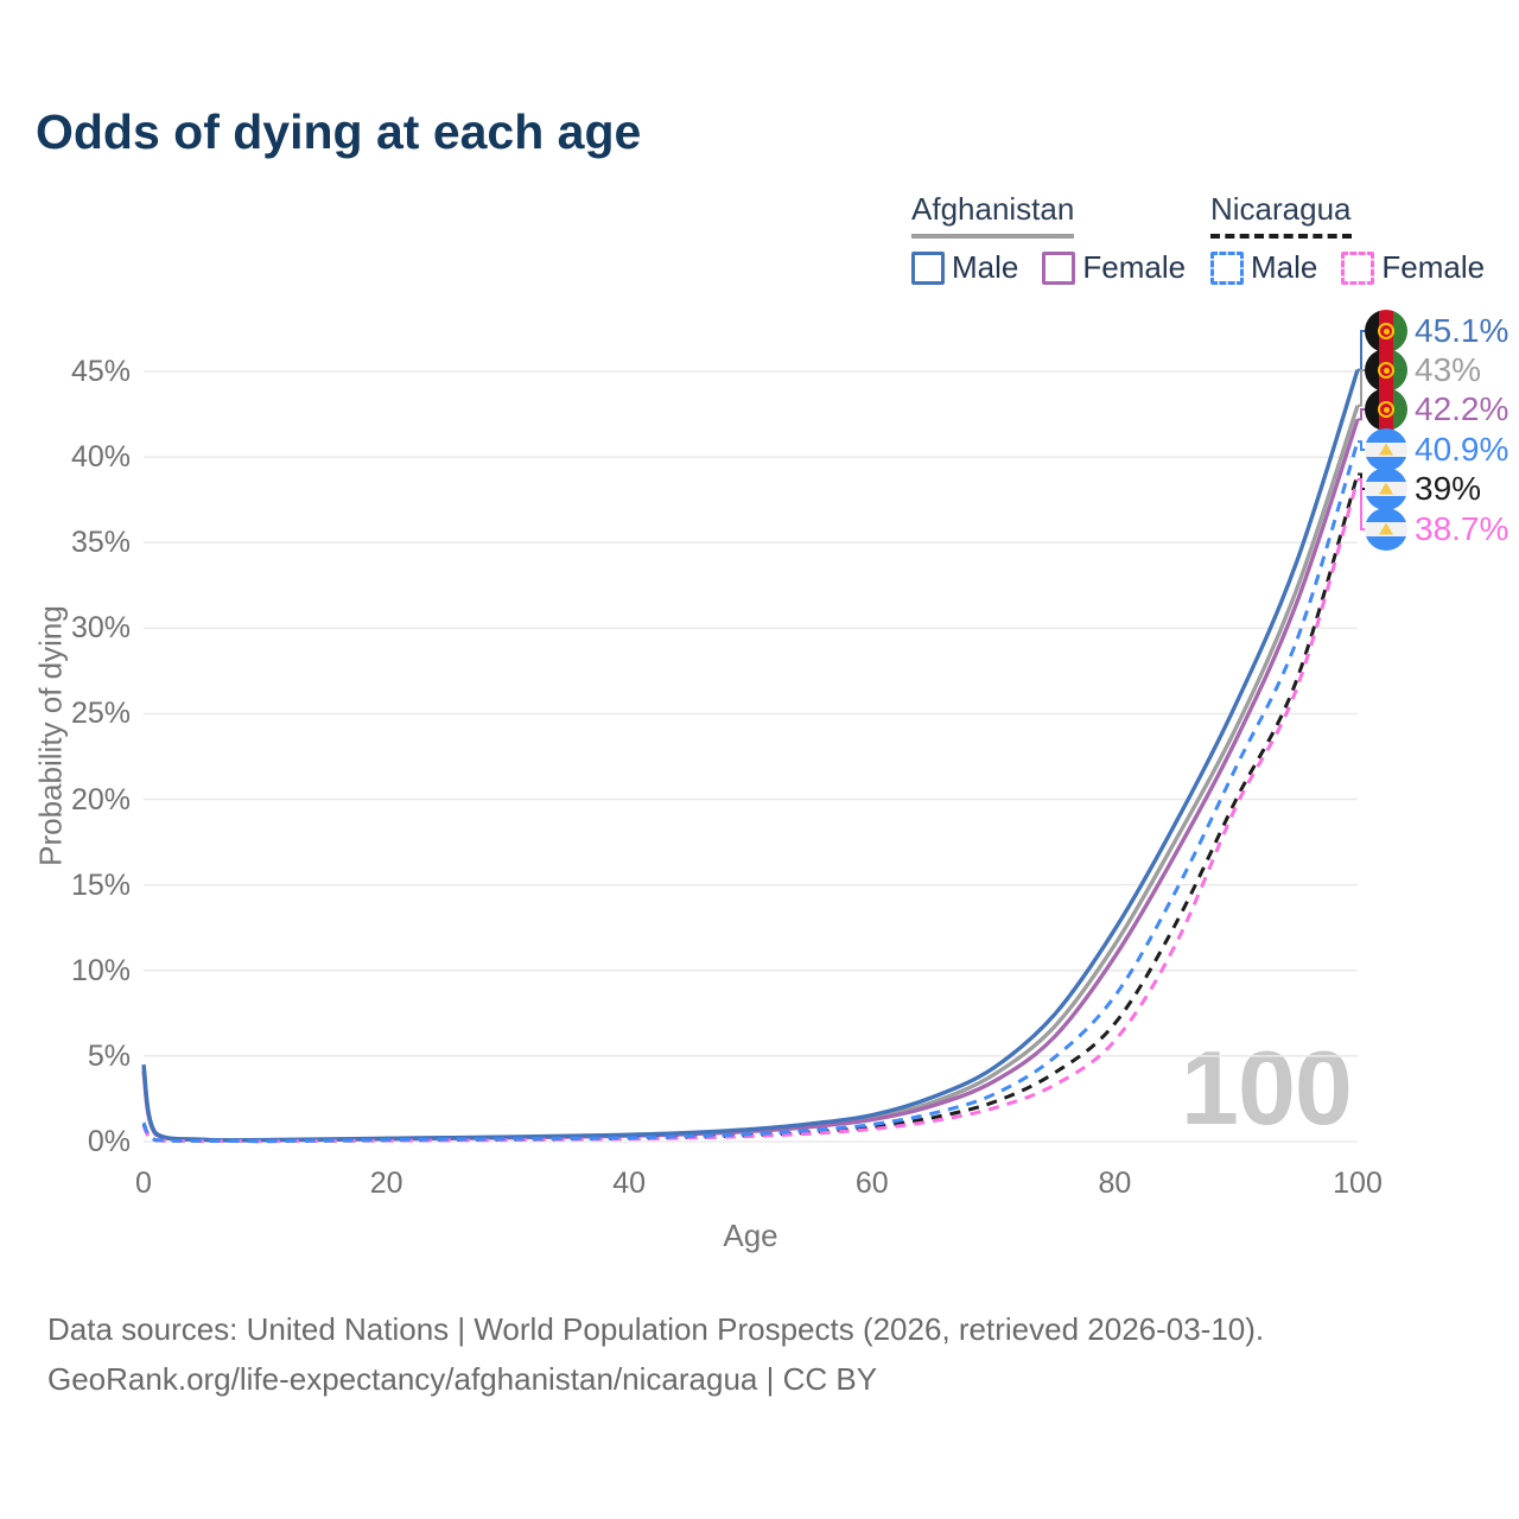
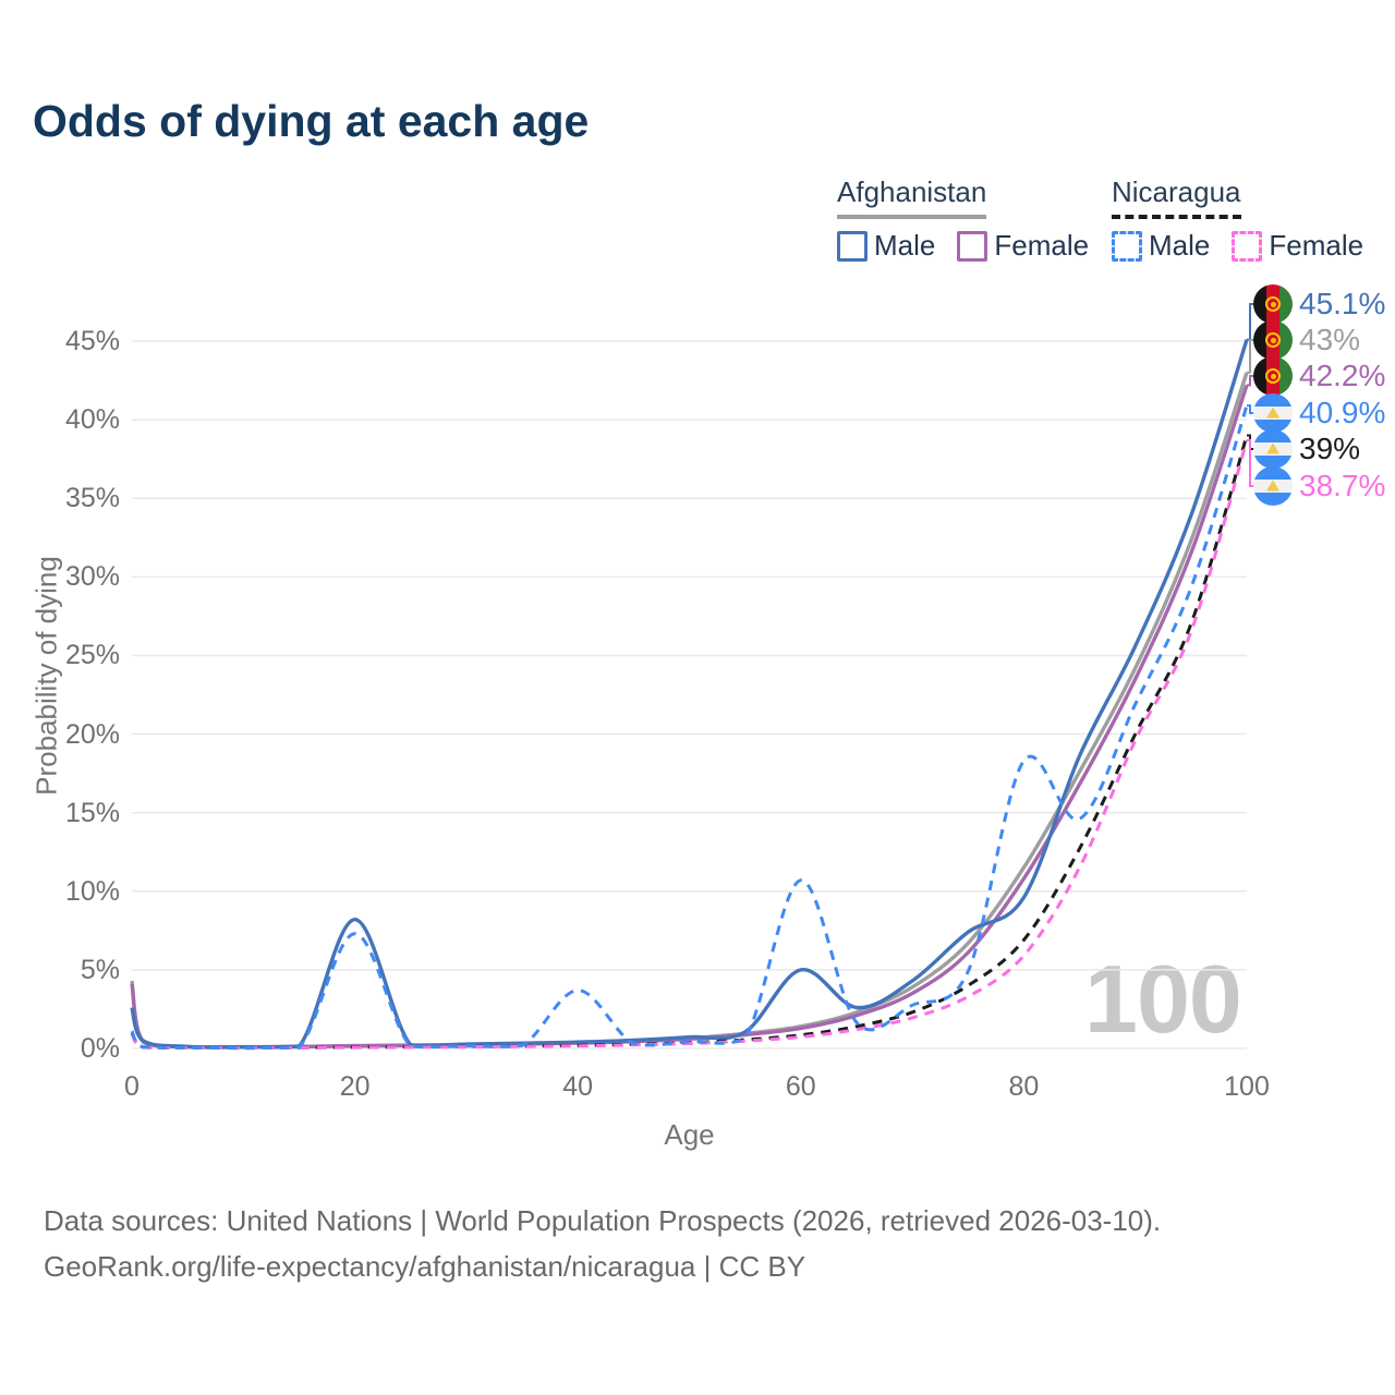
Afghanistan Male/0: 4.5% -> 2.6%
Afghanistan Male/20: 0.2% -> 8.2%
Nicaragua Male/20: 0.1% -> 7.3%
Nicaragua Male/40: 0.2% -> 3.7%
Afghanistan Male/60: 1.6% -> 5.0%
Nicaragua Male/60: 1.0% -> 10.7%
Afghanistan Male/80: 12.4% -> 9.6%
Nicaragua Male/80: 8.5% -> 18.3%
